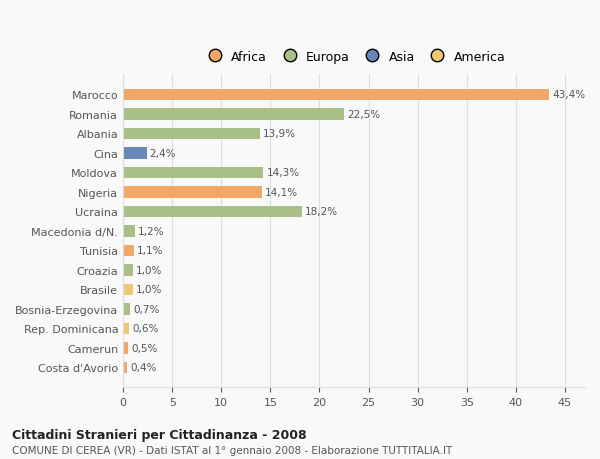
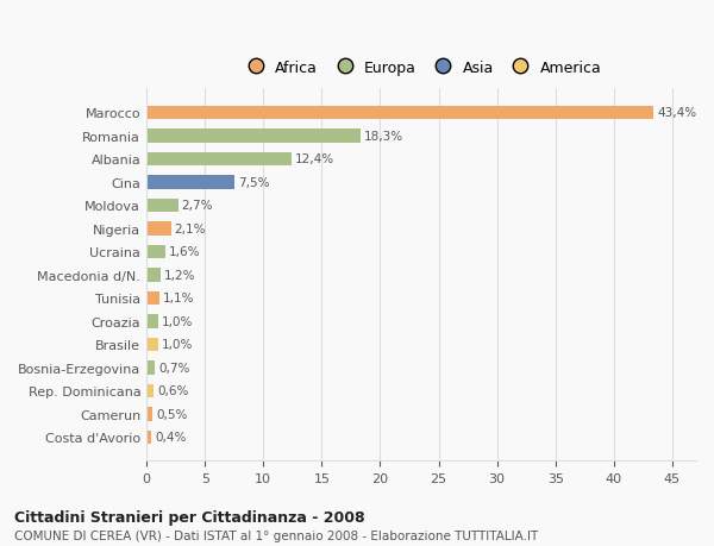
Romania: 22,5% -> 18,3%
Albania: 13,9% -> 12,4%
Cina: 2,4% -> 7,5%
Moldova: 14,3% -> 2,7%
Nigeria: 14,1% -> 2,1%
Ucraina: 18,2% -> 1,6%
